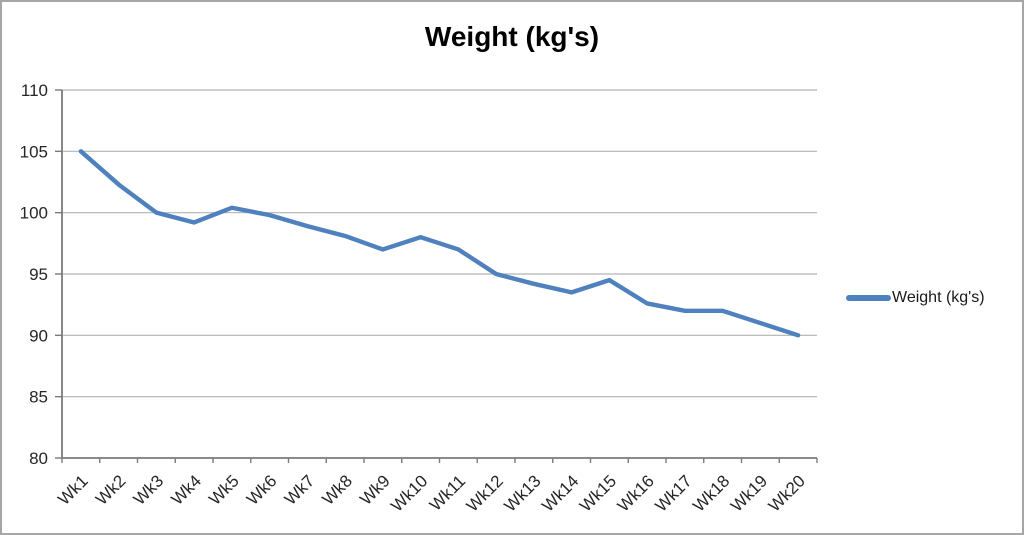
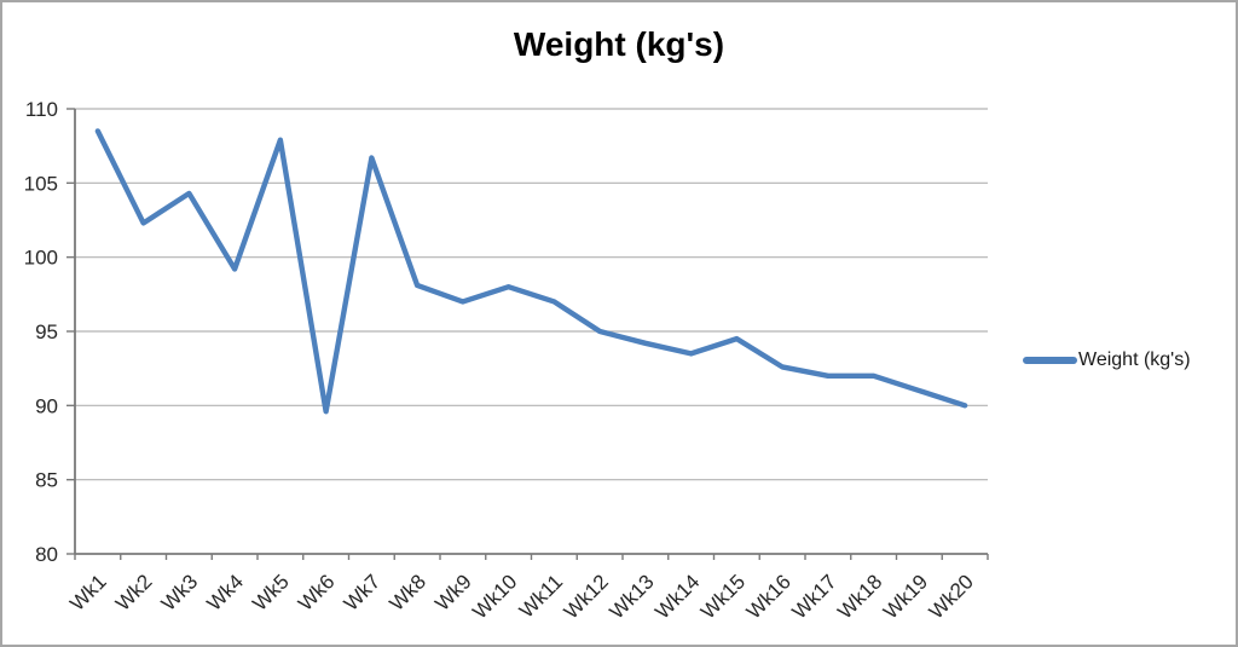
Wk1: 105.0 -> 108.5
Wk3: 100.0 -> 104.3
Wk5: 100.4 -> 107.9
Wk6: 99.8 -> 89.6
Wk7: 98.9 -> 106.7
